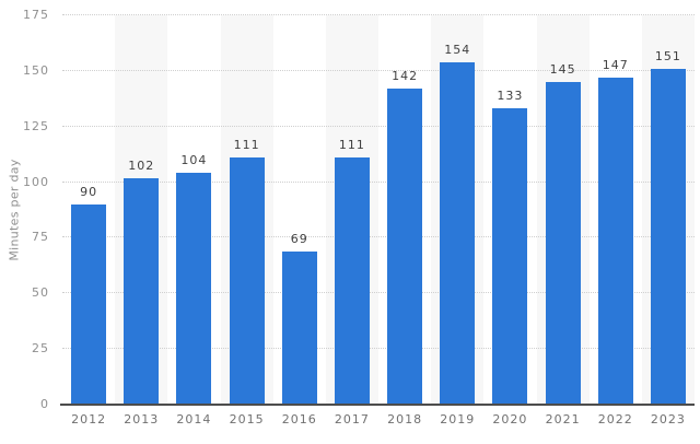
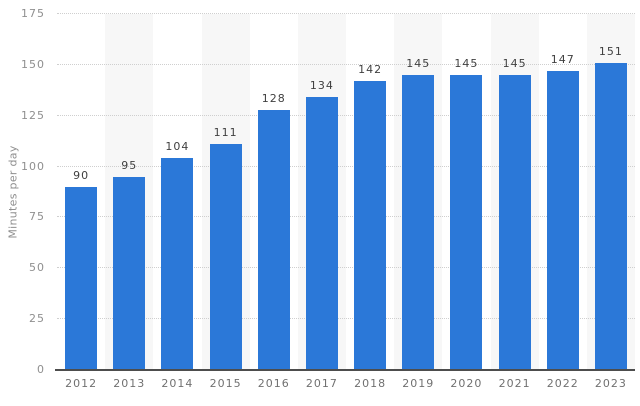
2013: 102 -> 95
2016: 69 -> 128
2017: 111 -> 134
2019: 154 -> 145
2020: 133 -> 145
